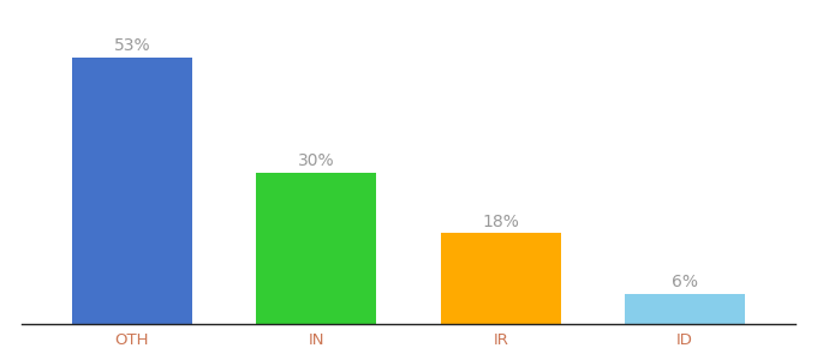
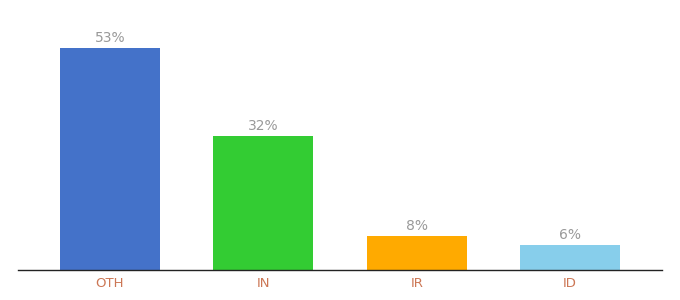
IN: 30% -> 32%
IR: 18% -> 8%
